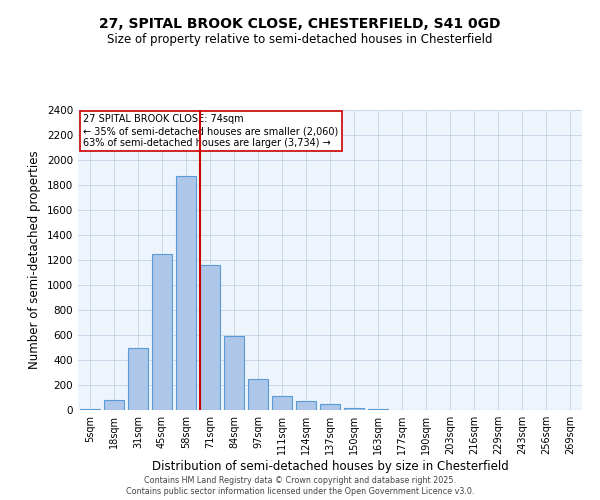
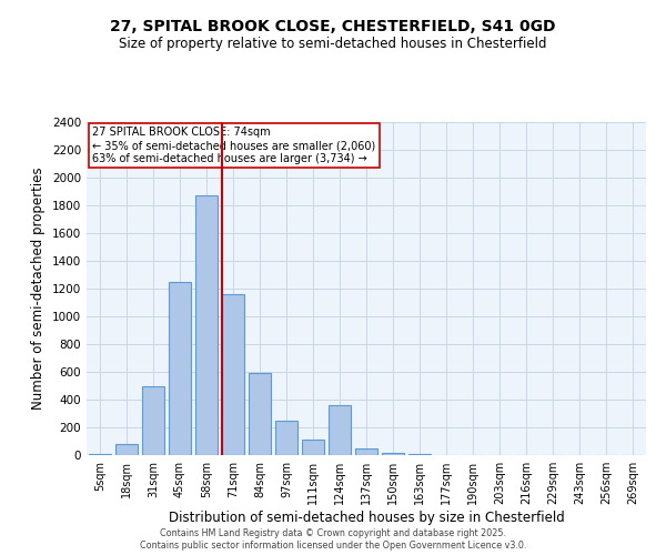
124sqm: 70 -> 360
